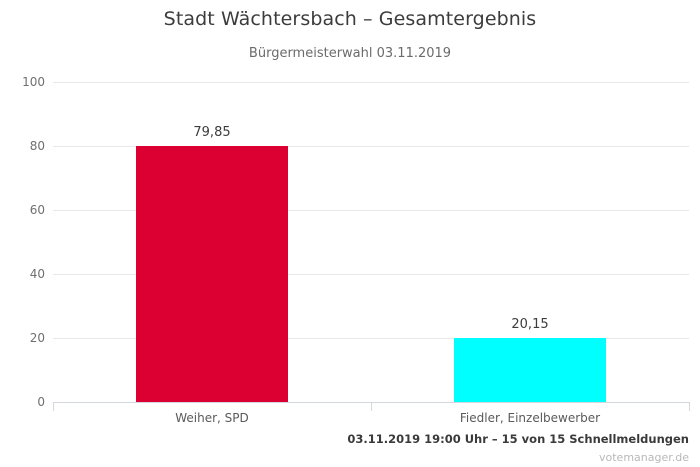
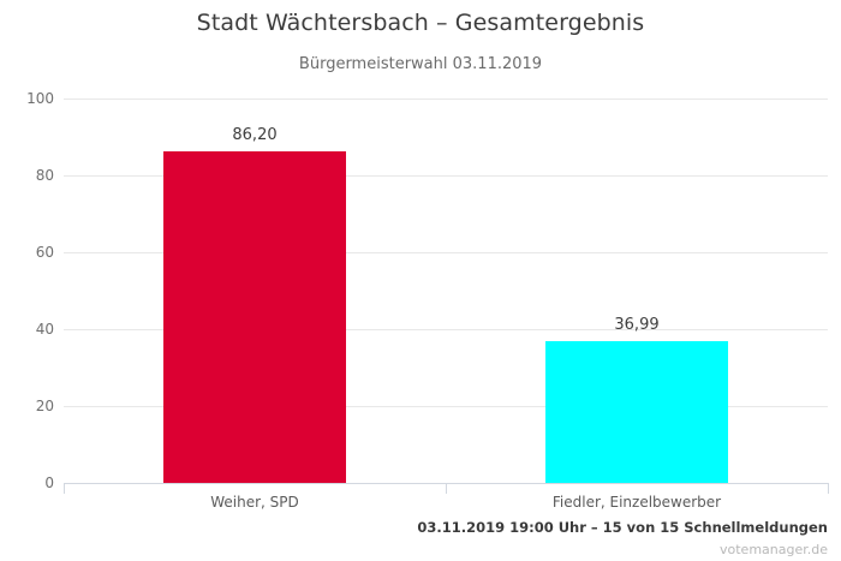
Weiher, SPD: 79,85 -> 86,20
Fiedler, Einzelbewerber: 20,15 -> 36,99
